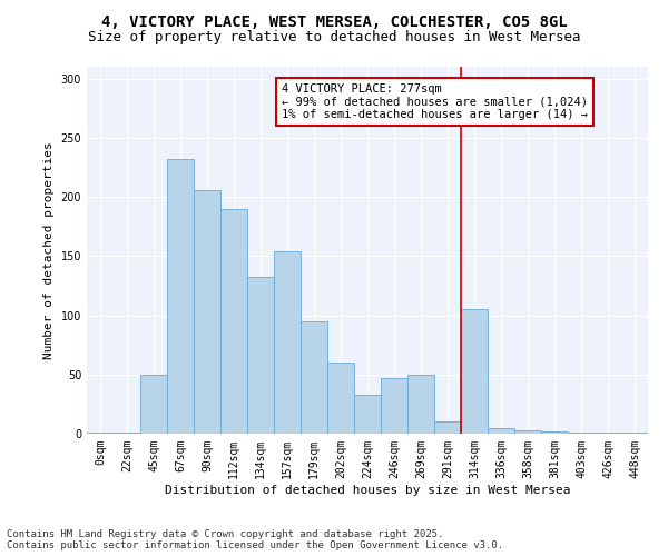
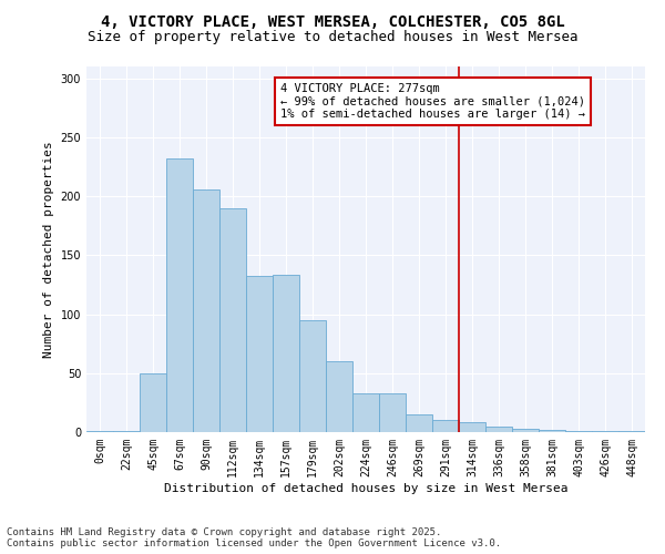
157sqm: 154 -> 133
246sqm: 47 -> 33
269sqm: 50 -> 15
314sqm: 105 -> 8
